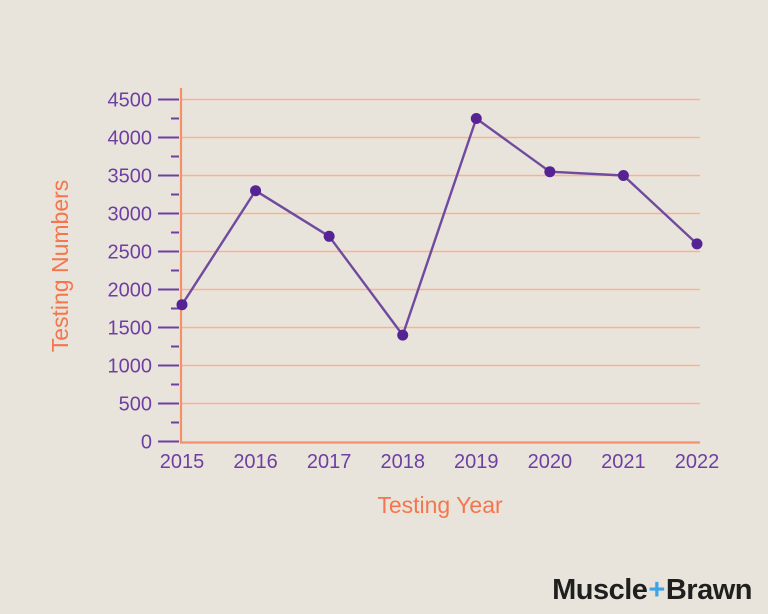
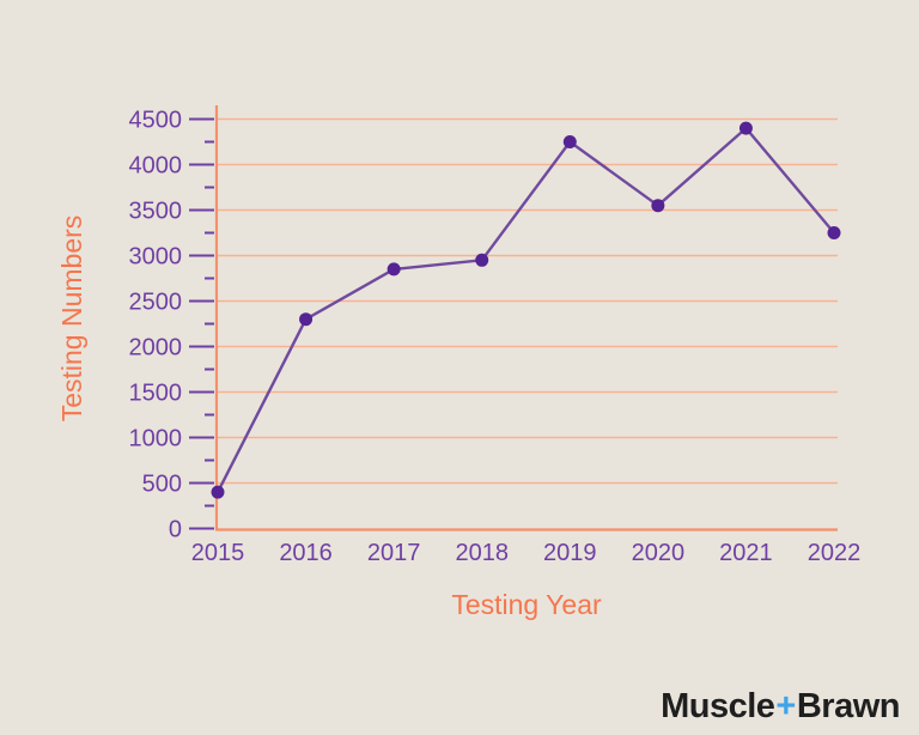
2015: 1800 -> 400
2016: 3300 -> 2300
2017: 2700 -> 2800
2018: 1400 -> 3000
2021: 3500 -> 4400
2022: 2600 -> 3200
